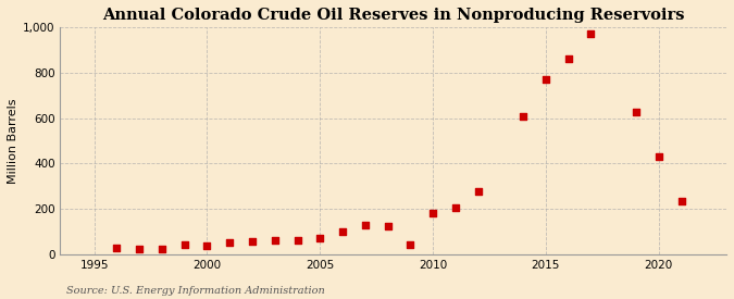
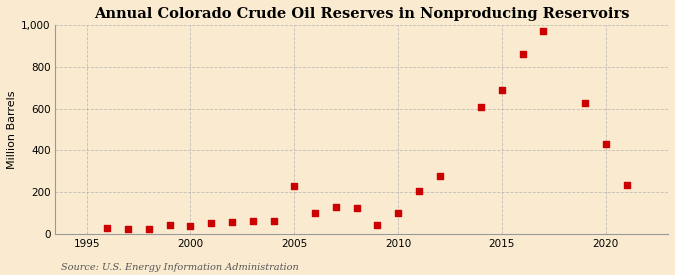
2005: 70 -> 230
2010: 180 -> 100
2015: 770 -> 690
